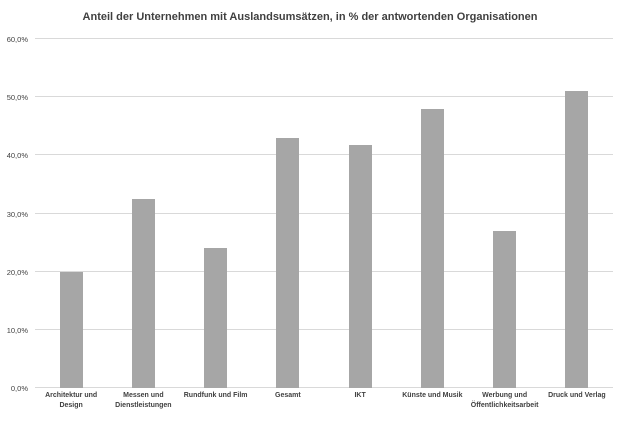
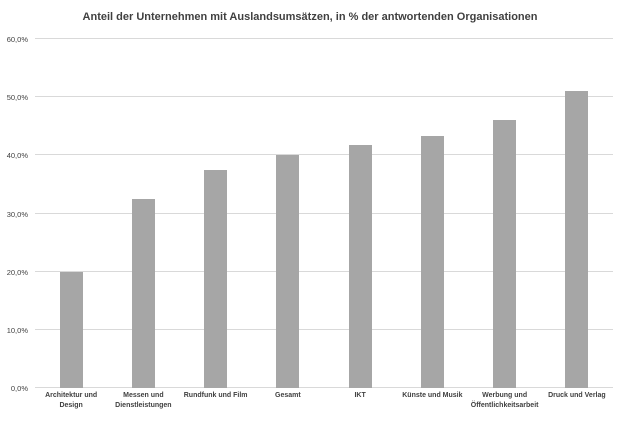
Rundfunk und Film: 24% -> 38%
Gesamt: 43% -> 40%
Künste und Musik: 48% -> 43%
Werbung und Öffentlichkeitsarbeit: 27% -> 46%
